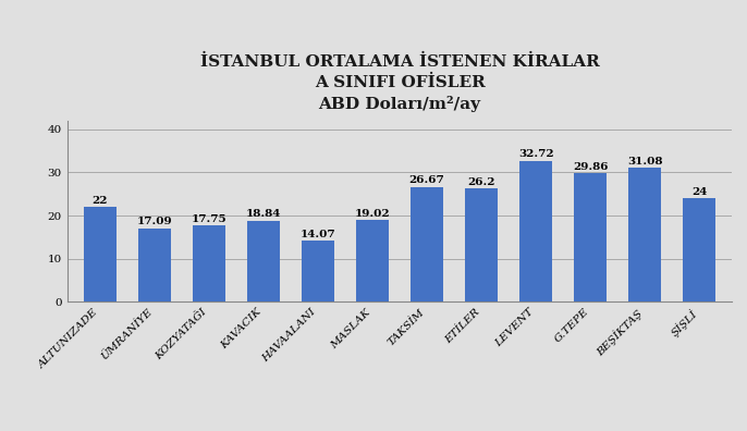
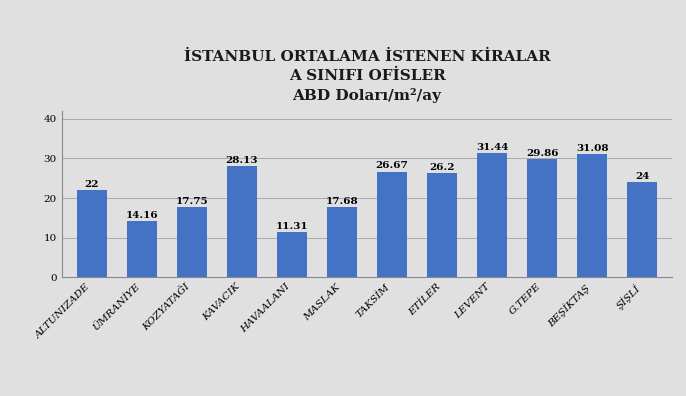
ÜMRANİYE: 17.09 -> 14.16
KAVACIK: 18.84 -> 28.13
HAVAALANI: 14.07 -> 11.31
MASLAK: 19.02 -> 17.68
LEVENT: 32.72 -> 31.44
